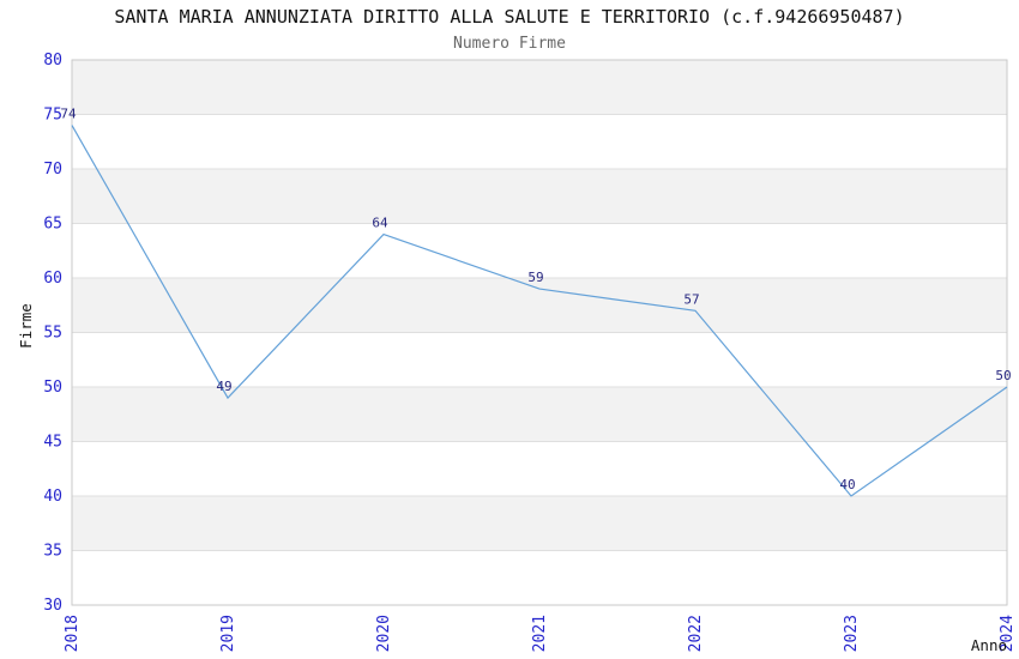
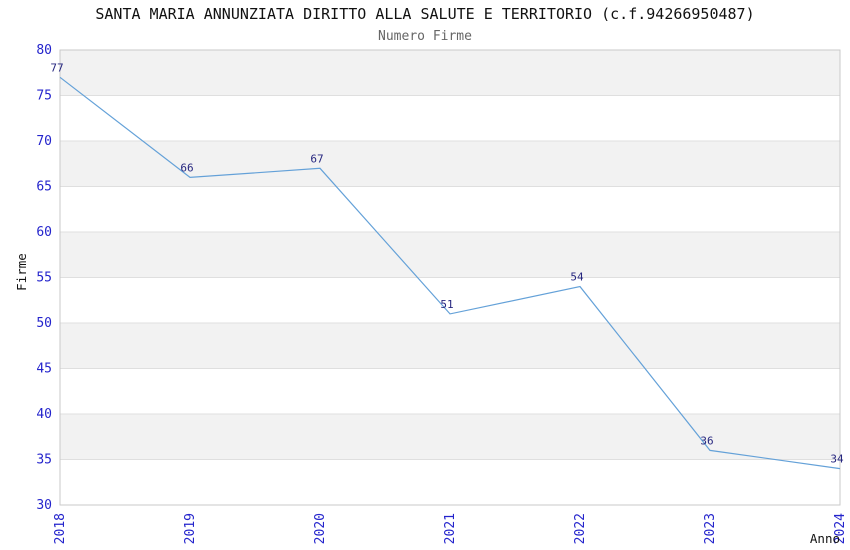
2018: 74 -> 77
2019: 49 -> 66
2020: 64 -> 67
2021: 59 -> 51
2022: 57 -> 54
2023: 40 -> 36
2024: 50 -> 34
